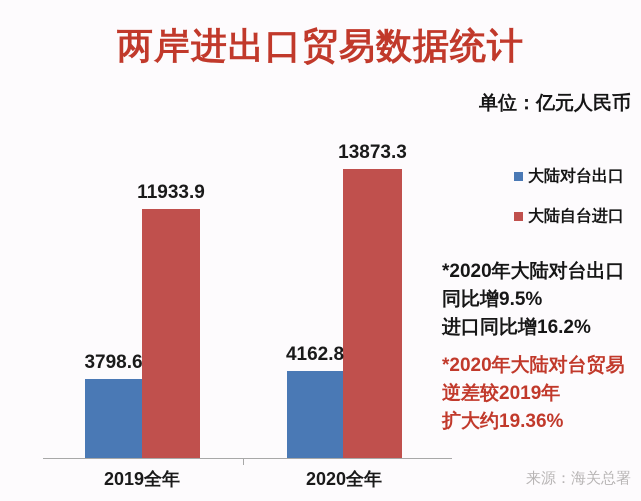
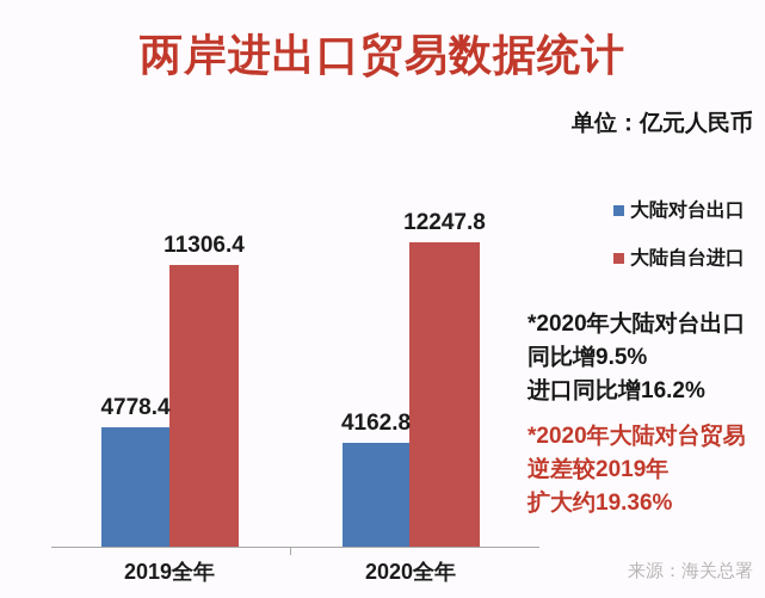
大陆对台出口/2019全年: 3798.6 -> 4778.4
大陆自台进口/2019全年: 11933.9 -> 11306.4
大陆自台进口/2020全年: 13873.3 -> 12247.8
